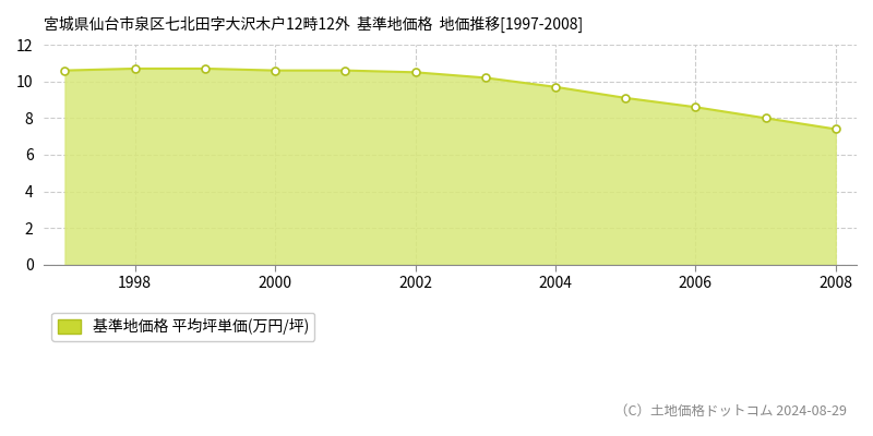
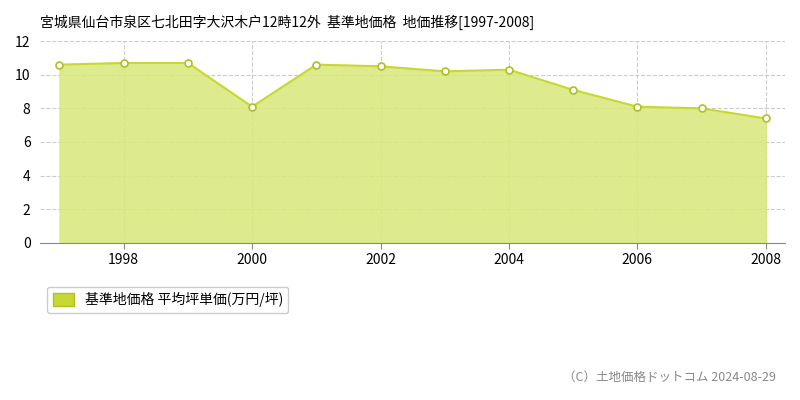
2000: 10.6 -> 8.1
2004: 9.7 -> 10.3
2006: 8.6 -> 8.1
